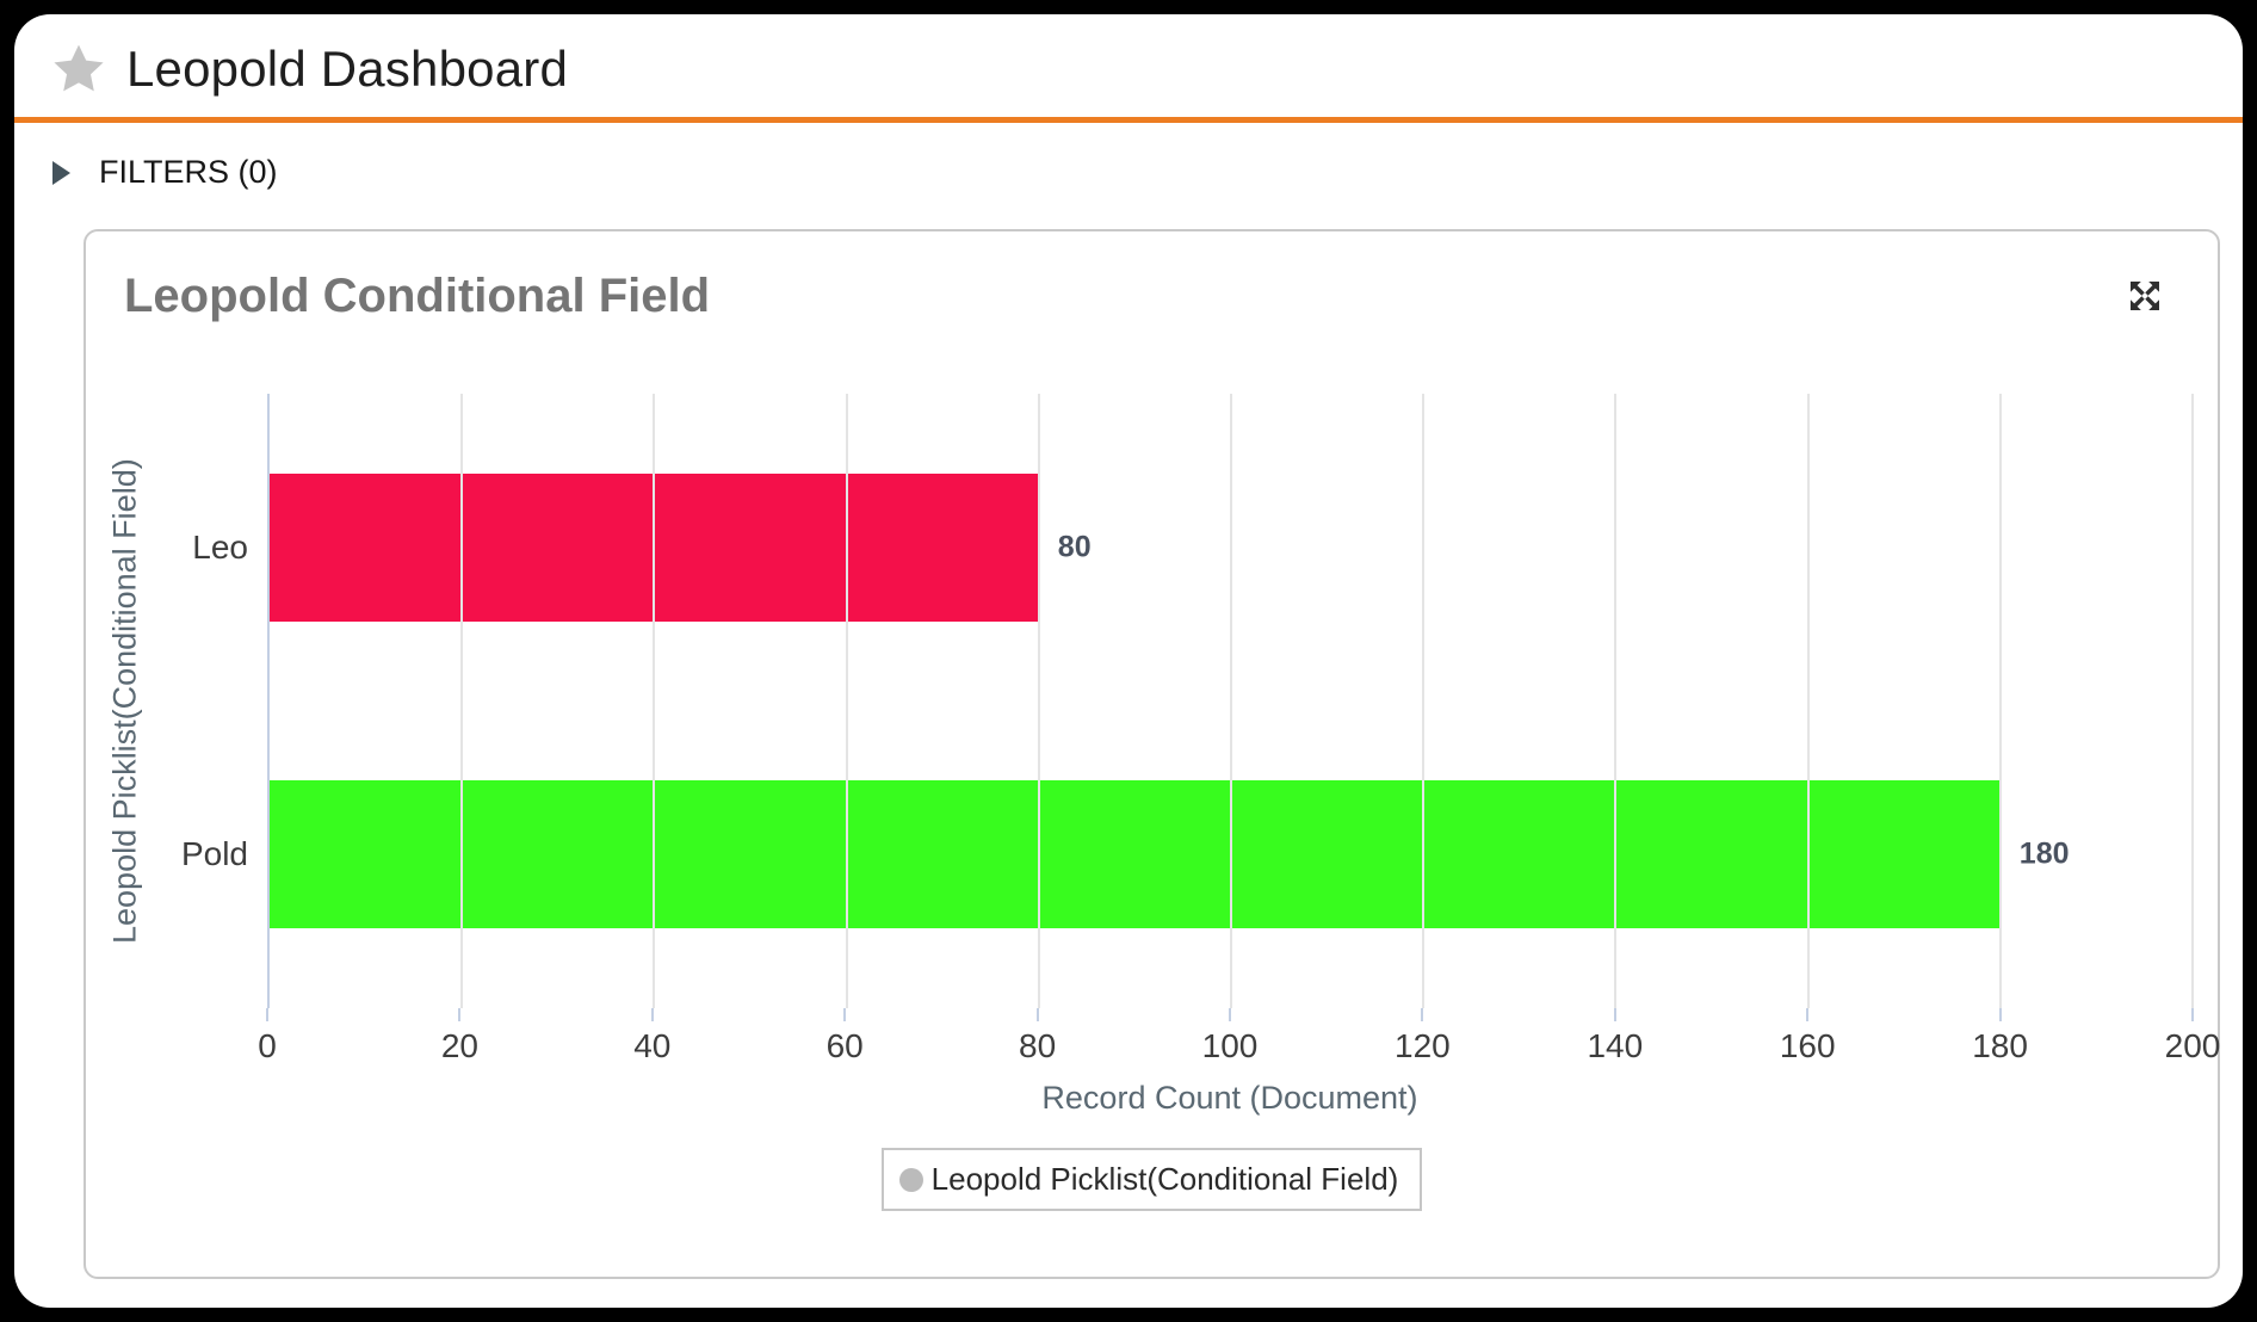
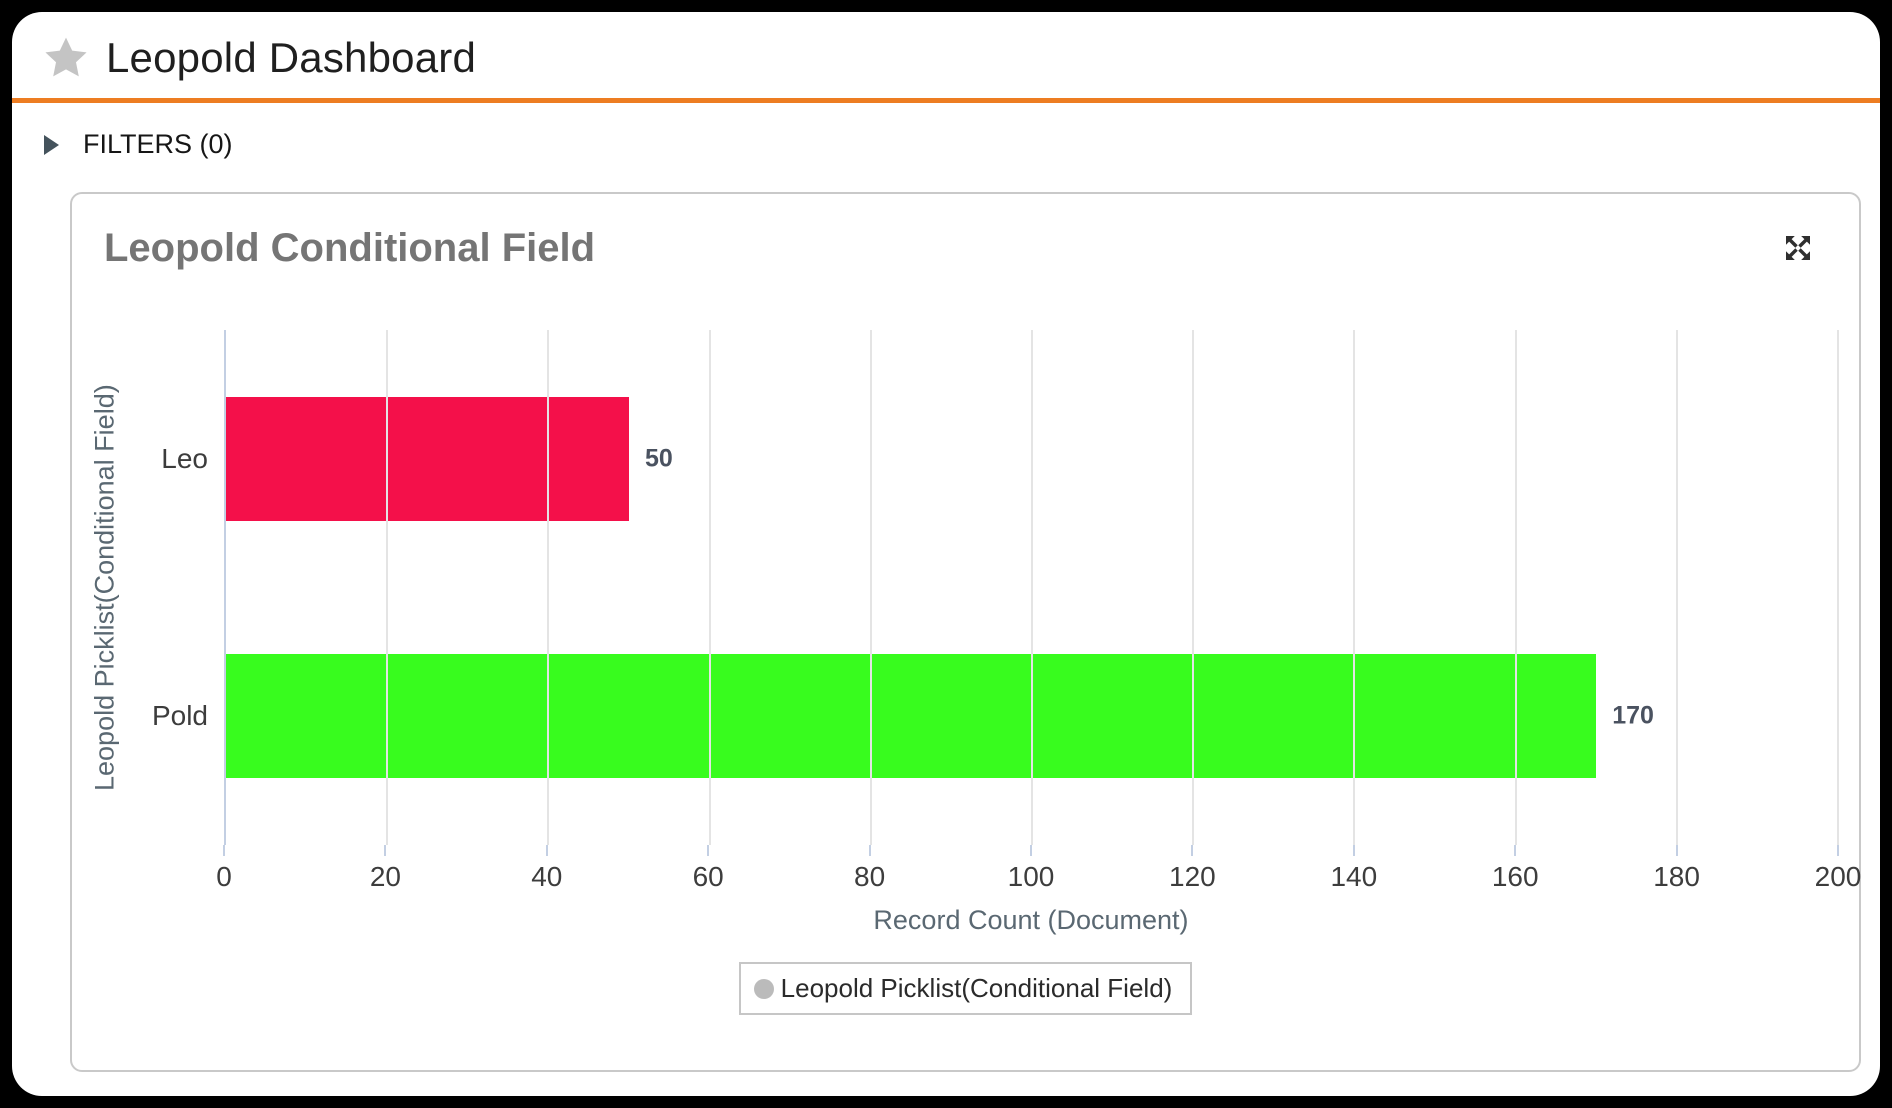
Leo: 80 -> 50
Pold: 180 -> 170
